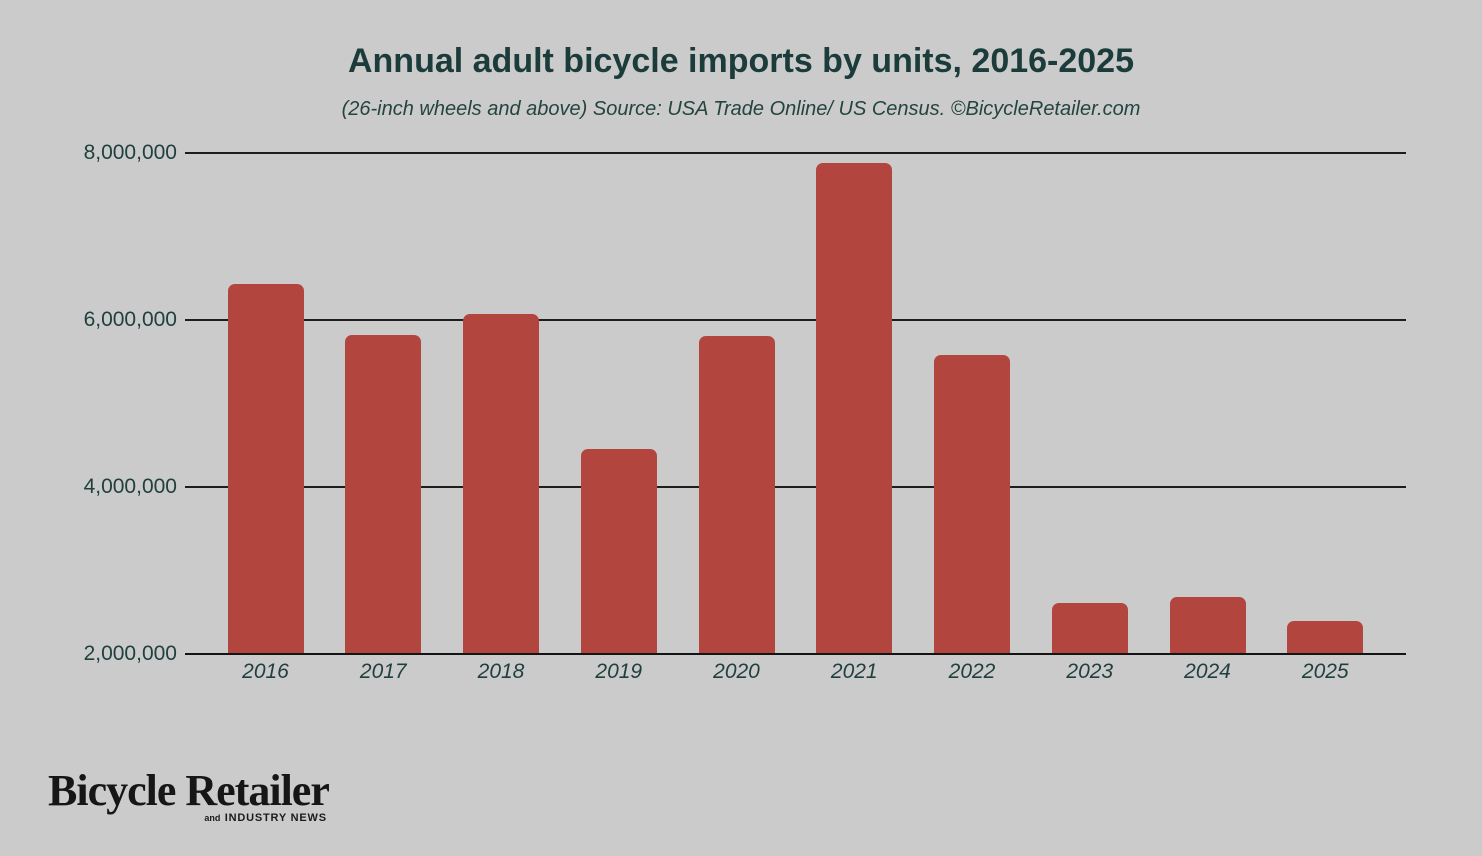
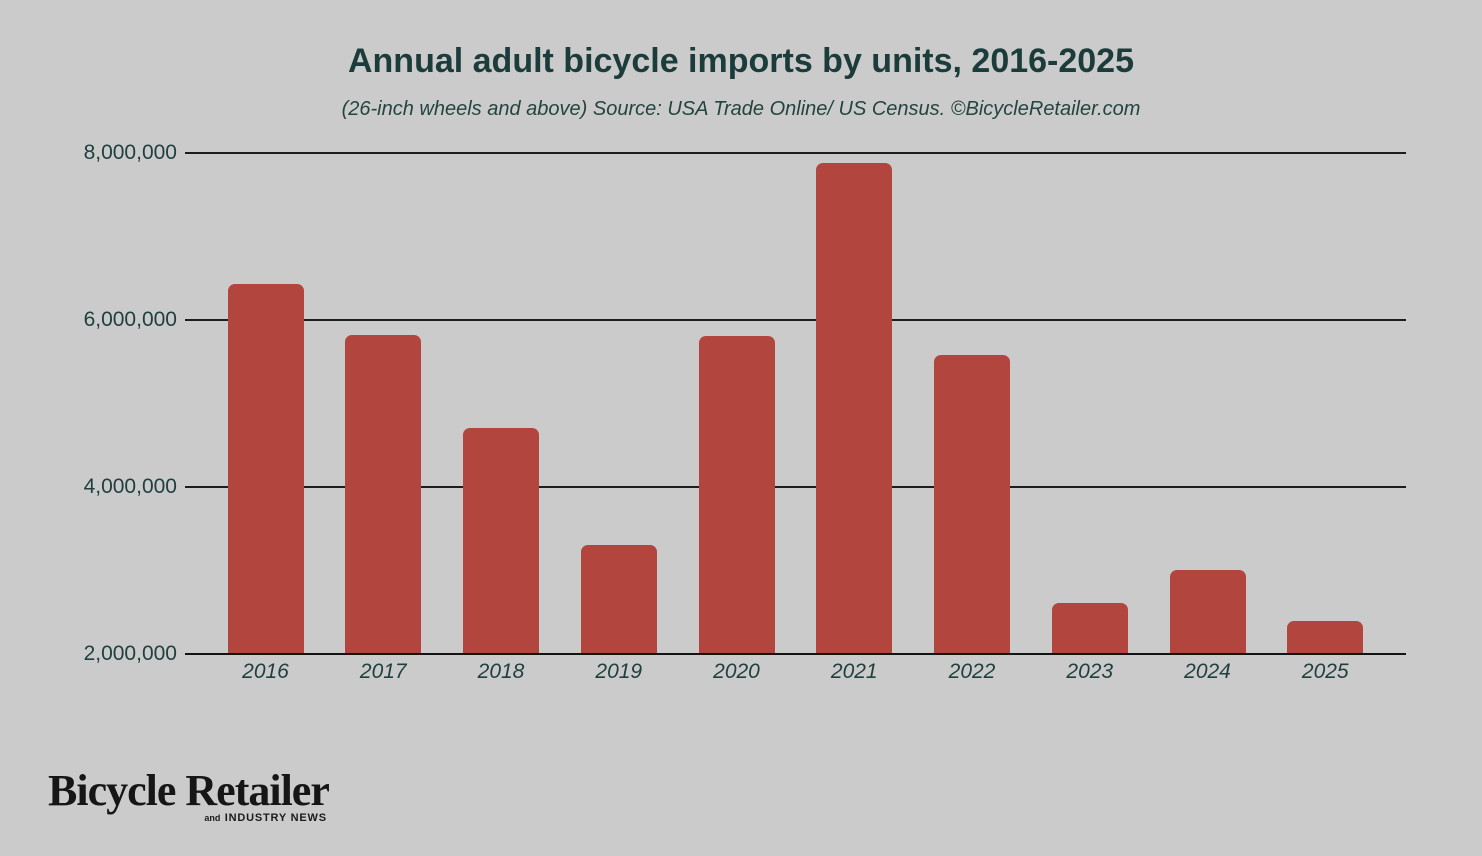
2018: 6100000 -> 4700000
2019: 4400000 -> 3300000
2024: 2700000 -> 3000000
